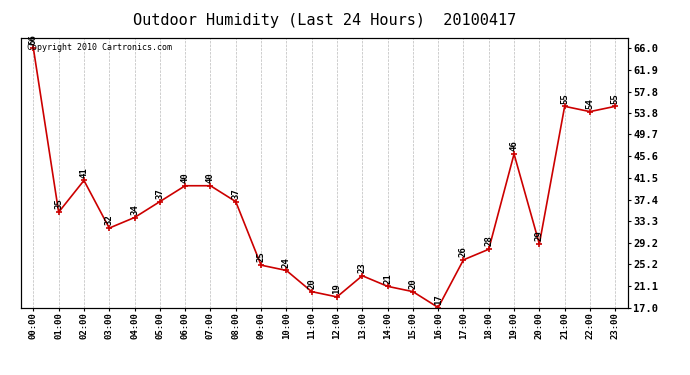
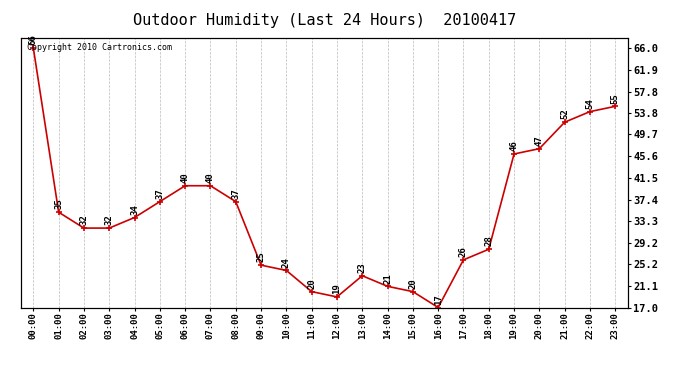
02:00: 41 -> 32
20:00: 29 -> 47
21:00: 55 -> 52
